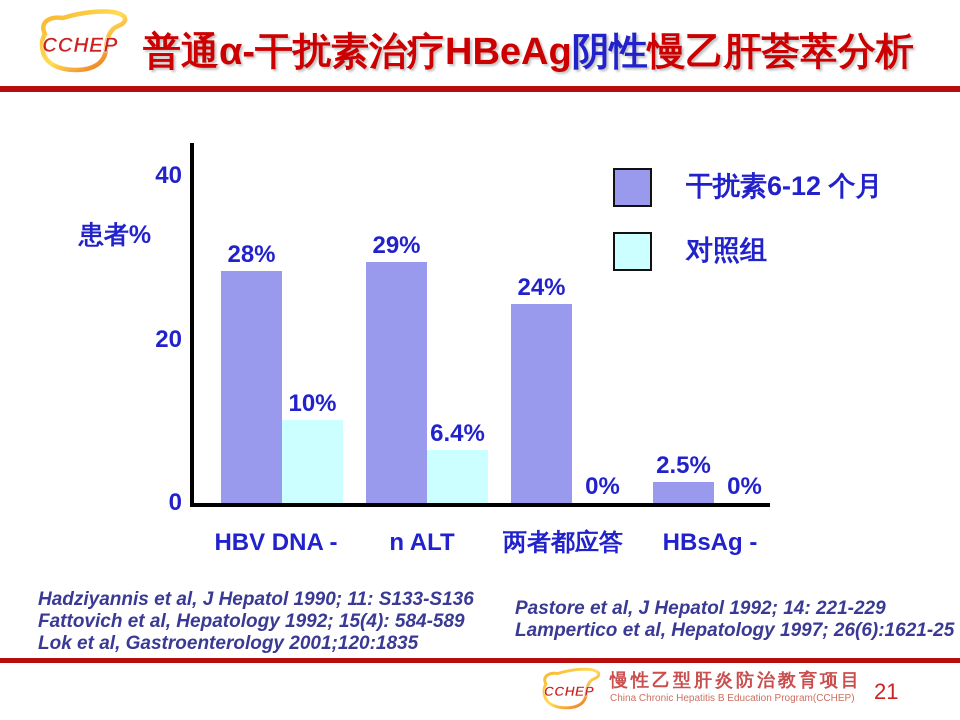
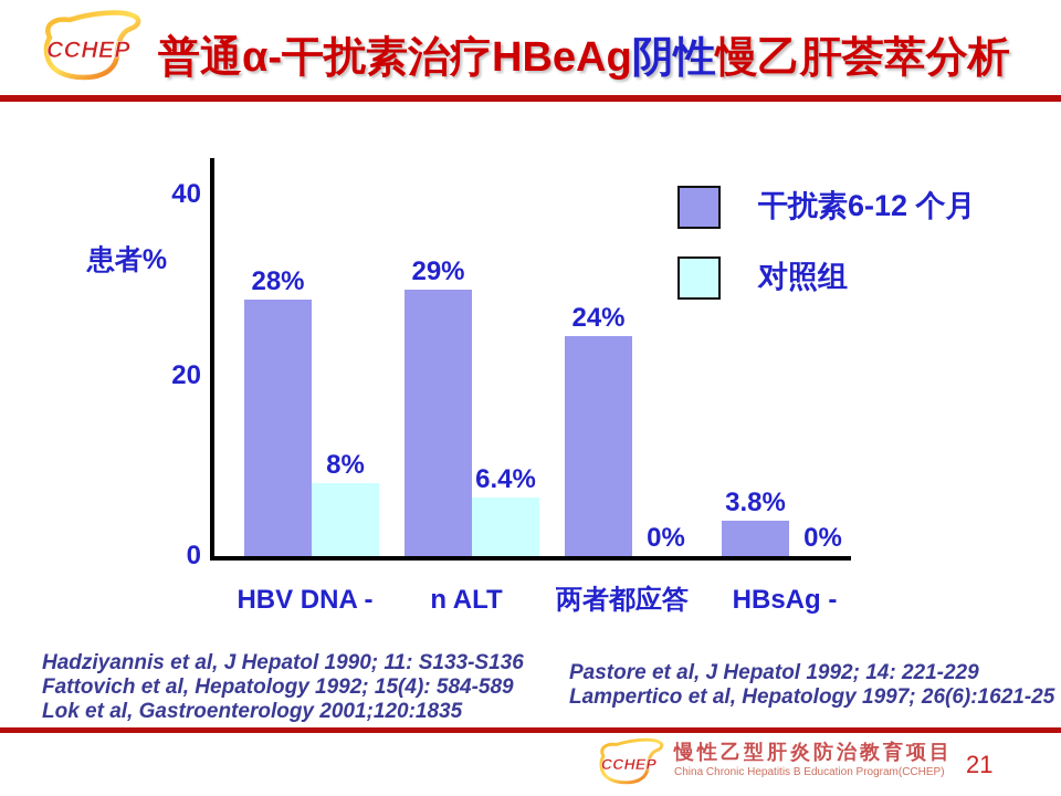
对照组/HBV DNA -: 10% -> 8%
干扰素6-12 个月/HBsAg -: 2.5% -> 3.8%
